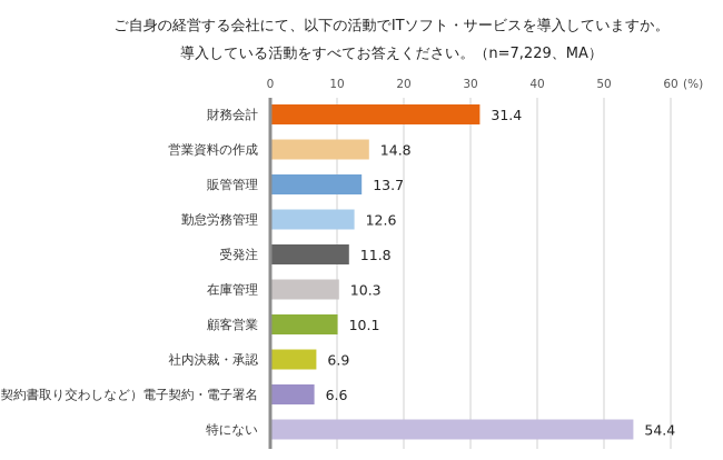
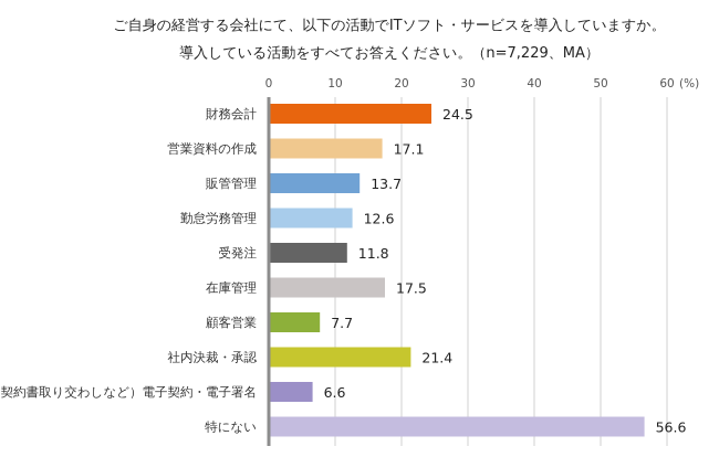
財務会計: 31.4 -> 24.5
営業資料の作成: 14.8 -> 17.1
在庫管理: 10.3 -> 17.5
顧客営業: 10.1 -> 7.7
社内決裁・承認: 6.9 -> 21.4
特にない: 54.4 -> 56.6
